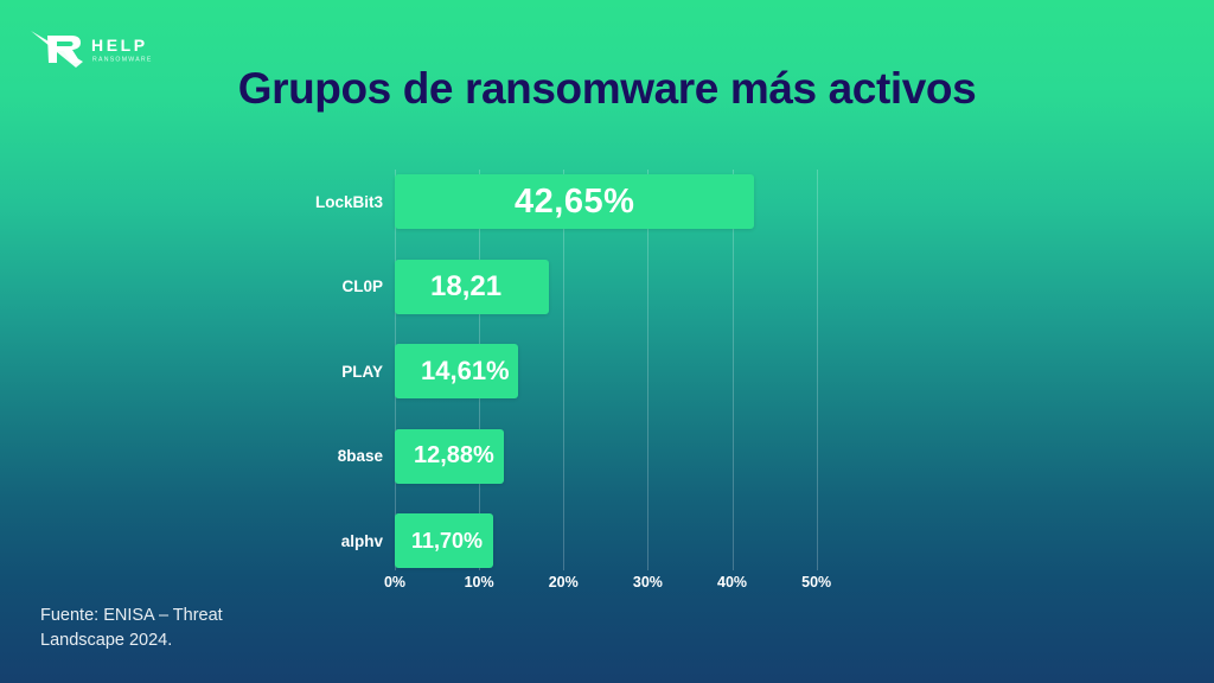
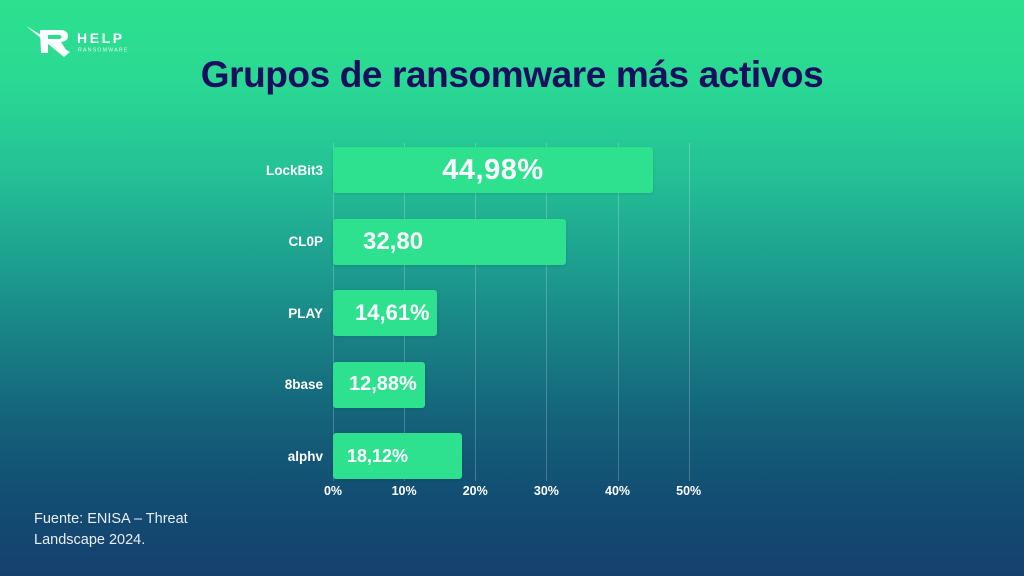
LockBit3: 42,65% -> 44,98%
CL0P: 18,21 -> 32,80
alphv: 11,70% -> 18,12%
